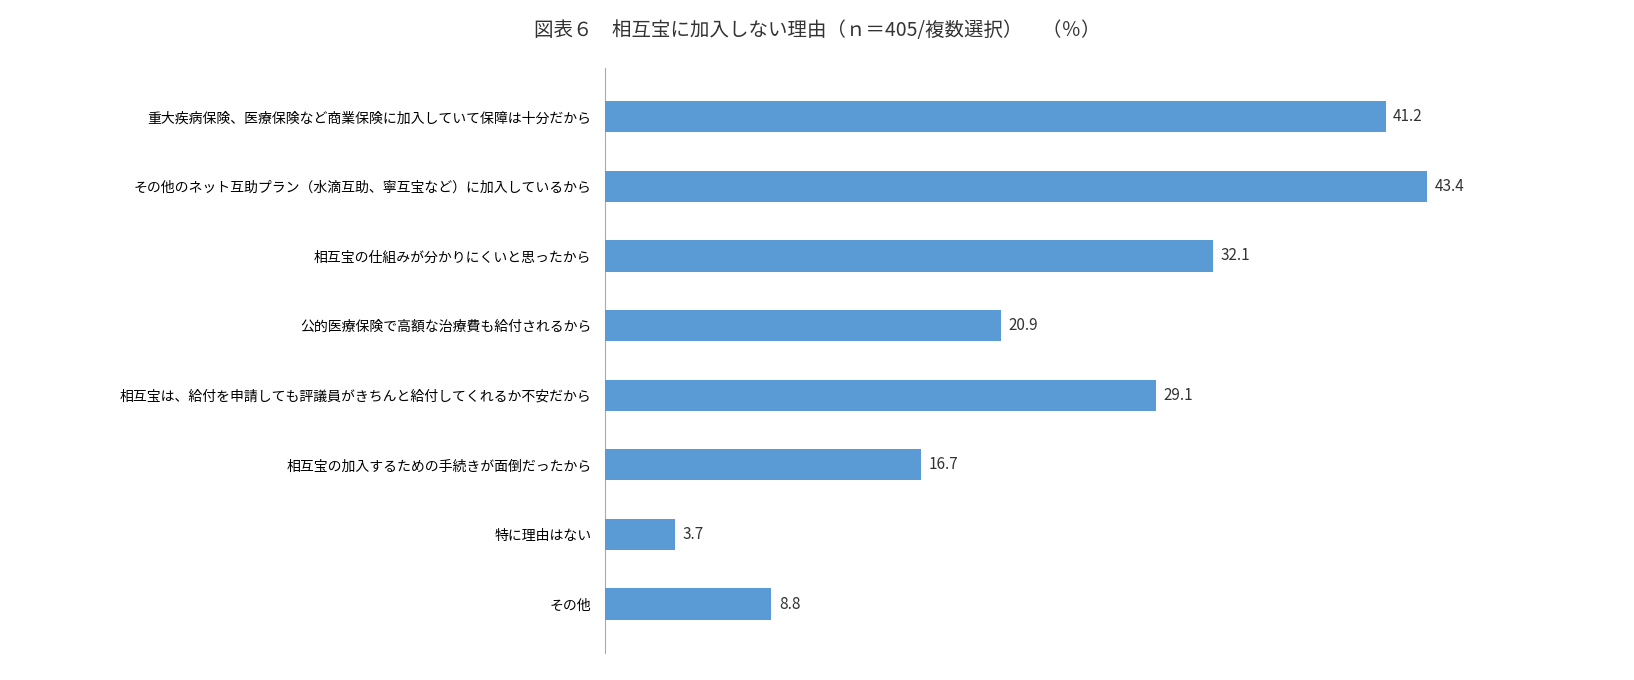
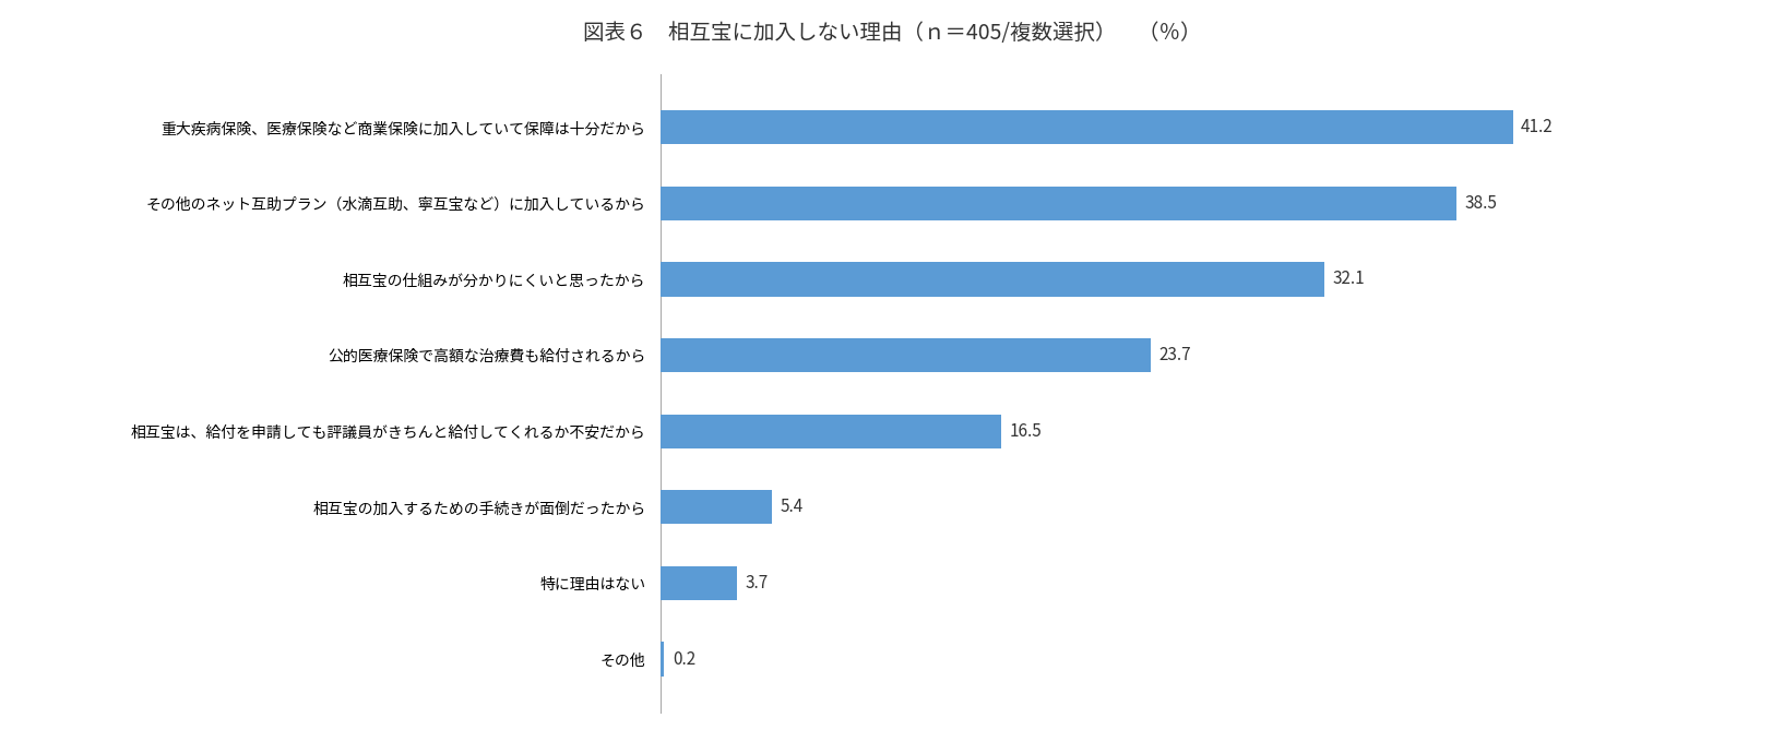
その他のネット互助プラン（水滴互助、寧互宝など）に加入しているから: 43.4 -> 38.5
公的医療保険で高額な治療費も給付されるから: 20.9 -> 23.7
相互宝は、給付を申請しても評議員がきちんと給付してくれるか不安だから: 29.1 -> 16.5
相互宝の加入するための手続きが面倒だったから: 16.7 -> 5.4
その他: 8.8 -> 0.2
